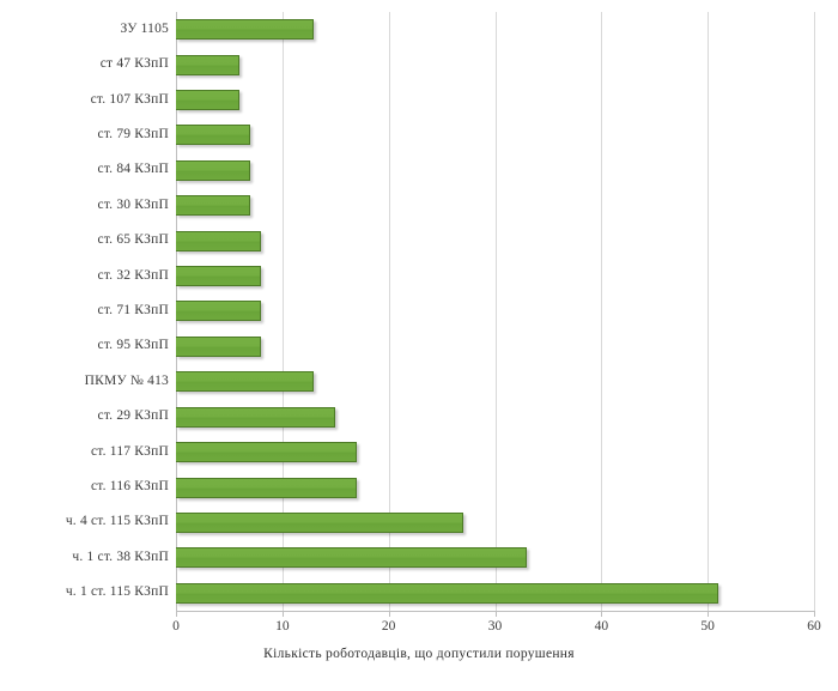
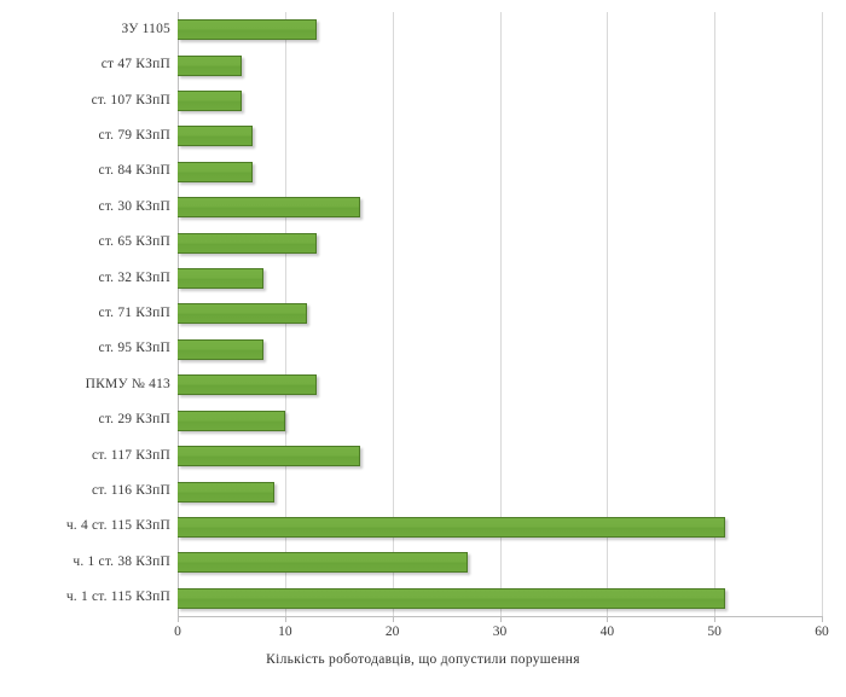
ст. 30 КЗпП: 7 -> 17
ст. 65 КЗпП: 8 -> 13
ст. 71 КЗпП: 8 -> 12
ст. 29 КЗпП: 15 -> 10
ст. 116 КЗпП: 17 -> 9
ч. 4 ст. 115 КЗпП: 27 -> 51
ч. 1 ст. 38 КЗпП: 33 -> 27
